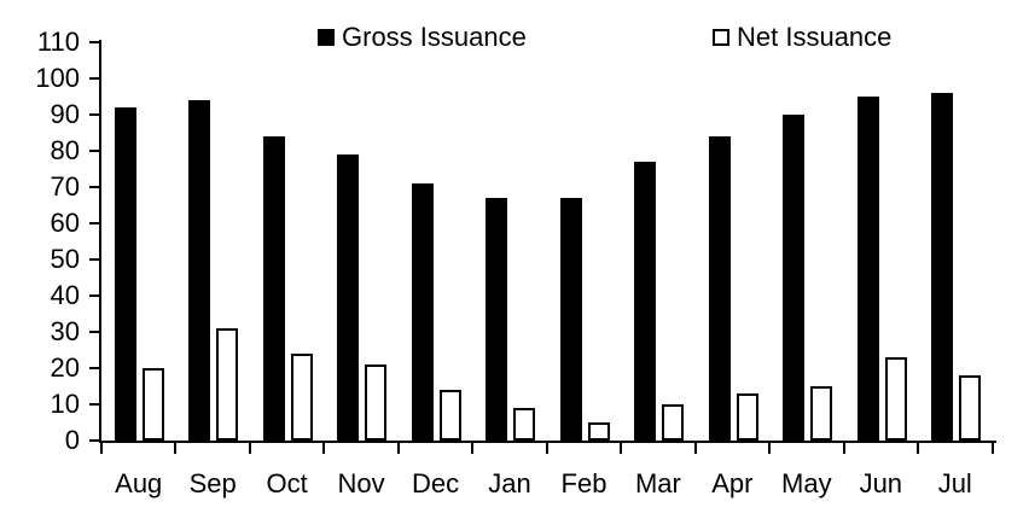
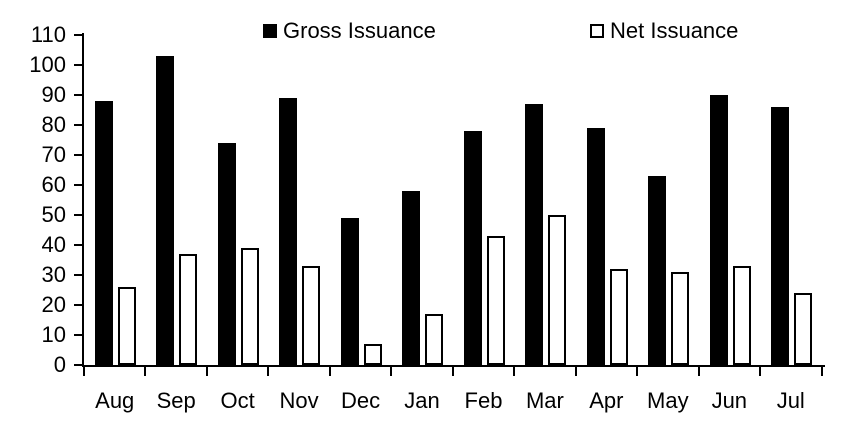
Gross Issuance/Aug: 92 -> 88
Net Issuance/Aug: 20 -> 26
Gross Issuance/Sep: 94 -> 103
Net Issuance/Sep: 31 -> 37
Gross Issuance/Oct: 84 -> 74
Net Issuance/Oct: 24 -> 39
Gross Issuance/Nov: 79 -> 89
Net Issuance/Nov: 21 -> 33
Gross Issuance/Dec: 71 -> 49
Net Issuance/Dec: 14 -> 7
Gross Issuance/Jan: 67 -> 58
Net Issuance/Jan: 9 -> 17
Gross Issuance/Feb: 67 -> 78
Net Issuance/Feb: 5 -> 43
Gross Issuance/Mar: 77 -> 87
Net Issuance/Mar: 10 -> 50
Gross Issuance/Apr: 84 -> 79
Net Issuance/Apr: 13 -> 32
Gross Issuance/May: 90 -> 63
Net Issuance/May: 15 -> 31
Gross Issuance/Jun: 95 -> 90
Net Issuance/Jun: 23 -> 33
Gross Issuance/Jul: 96 -> 86
Net Issuance/Jul: 18 -> 24
